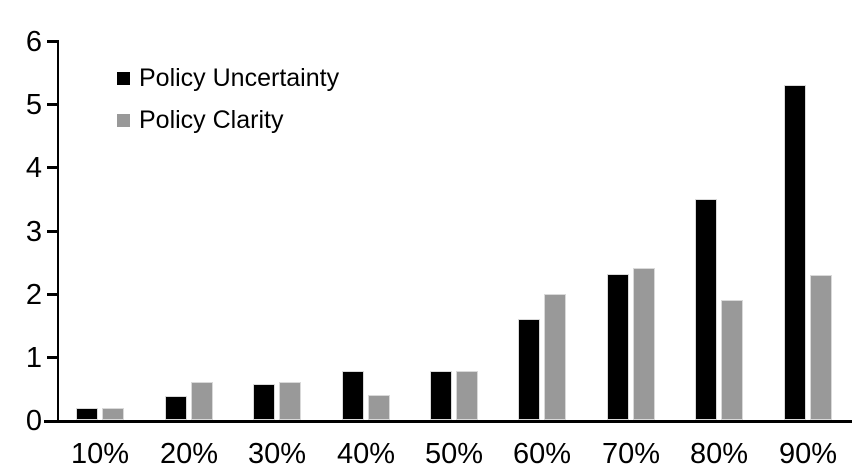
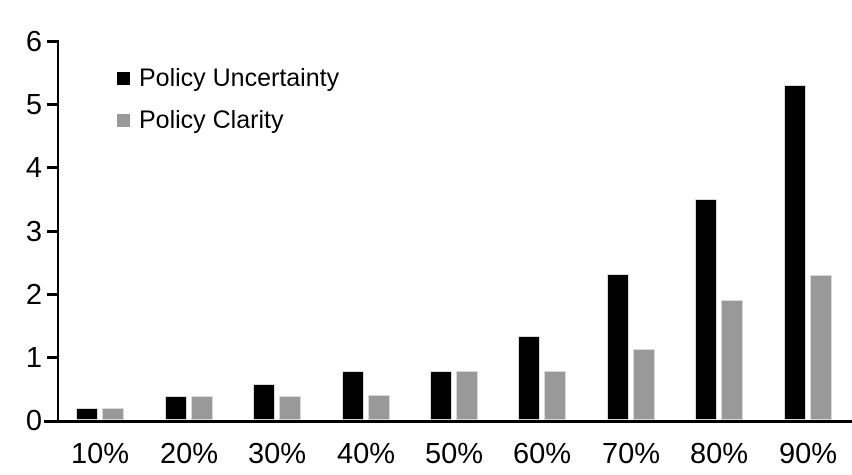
Policy Clarity/20%: 0.6 -> 0.4
Policy Clarity/30%: 0.6 -> 0.4
Policy Uncertainty/60%: 1.6 -> 1.3
Policy Clarity/60%: 2.0 -> 0.8
Policy Clarity/70%: 2.4 -> 1.1
